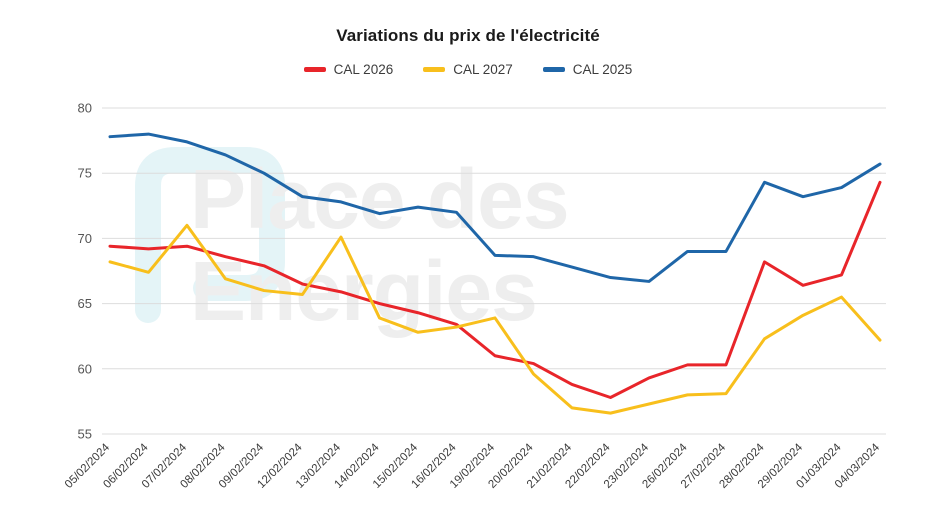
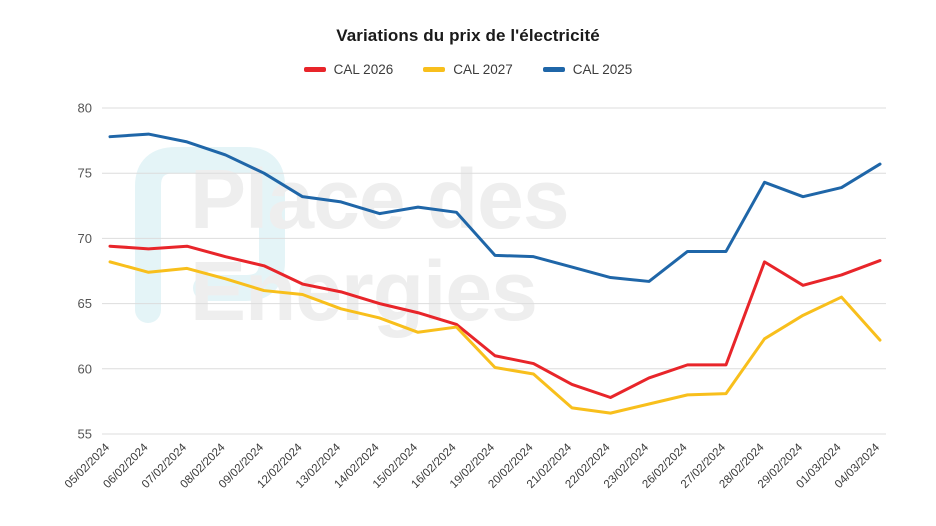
CAL 2027/07/02/2024: 71.0 -> 67.7
CAL 2027/13/02/2024: 70.1 -> 64.6
CAL 2027/19/02/2024: 63.9 -> 60.1
CAL 2026/04/03/2024: 74.3 -> 68.3
